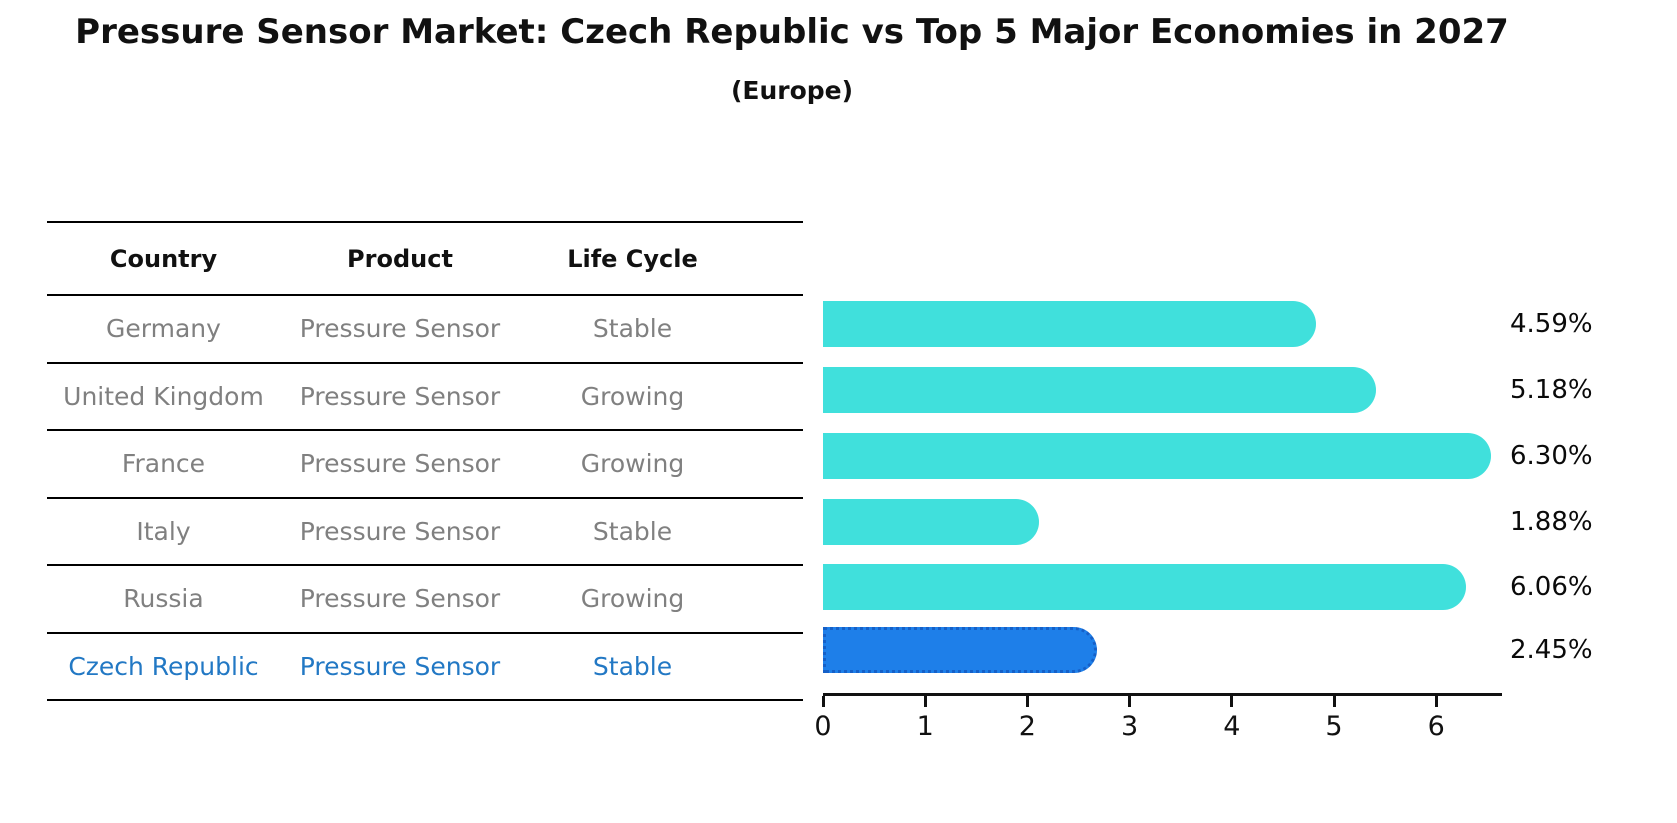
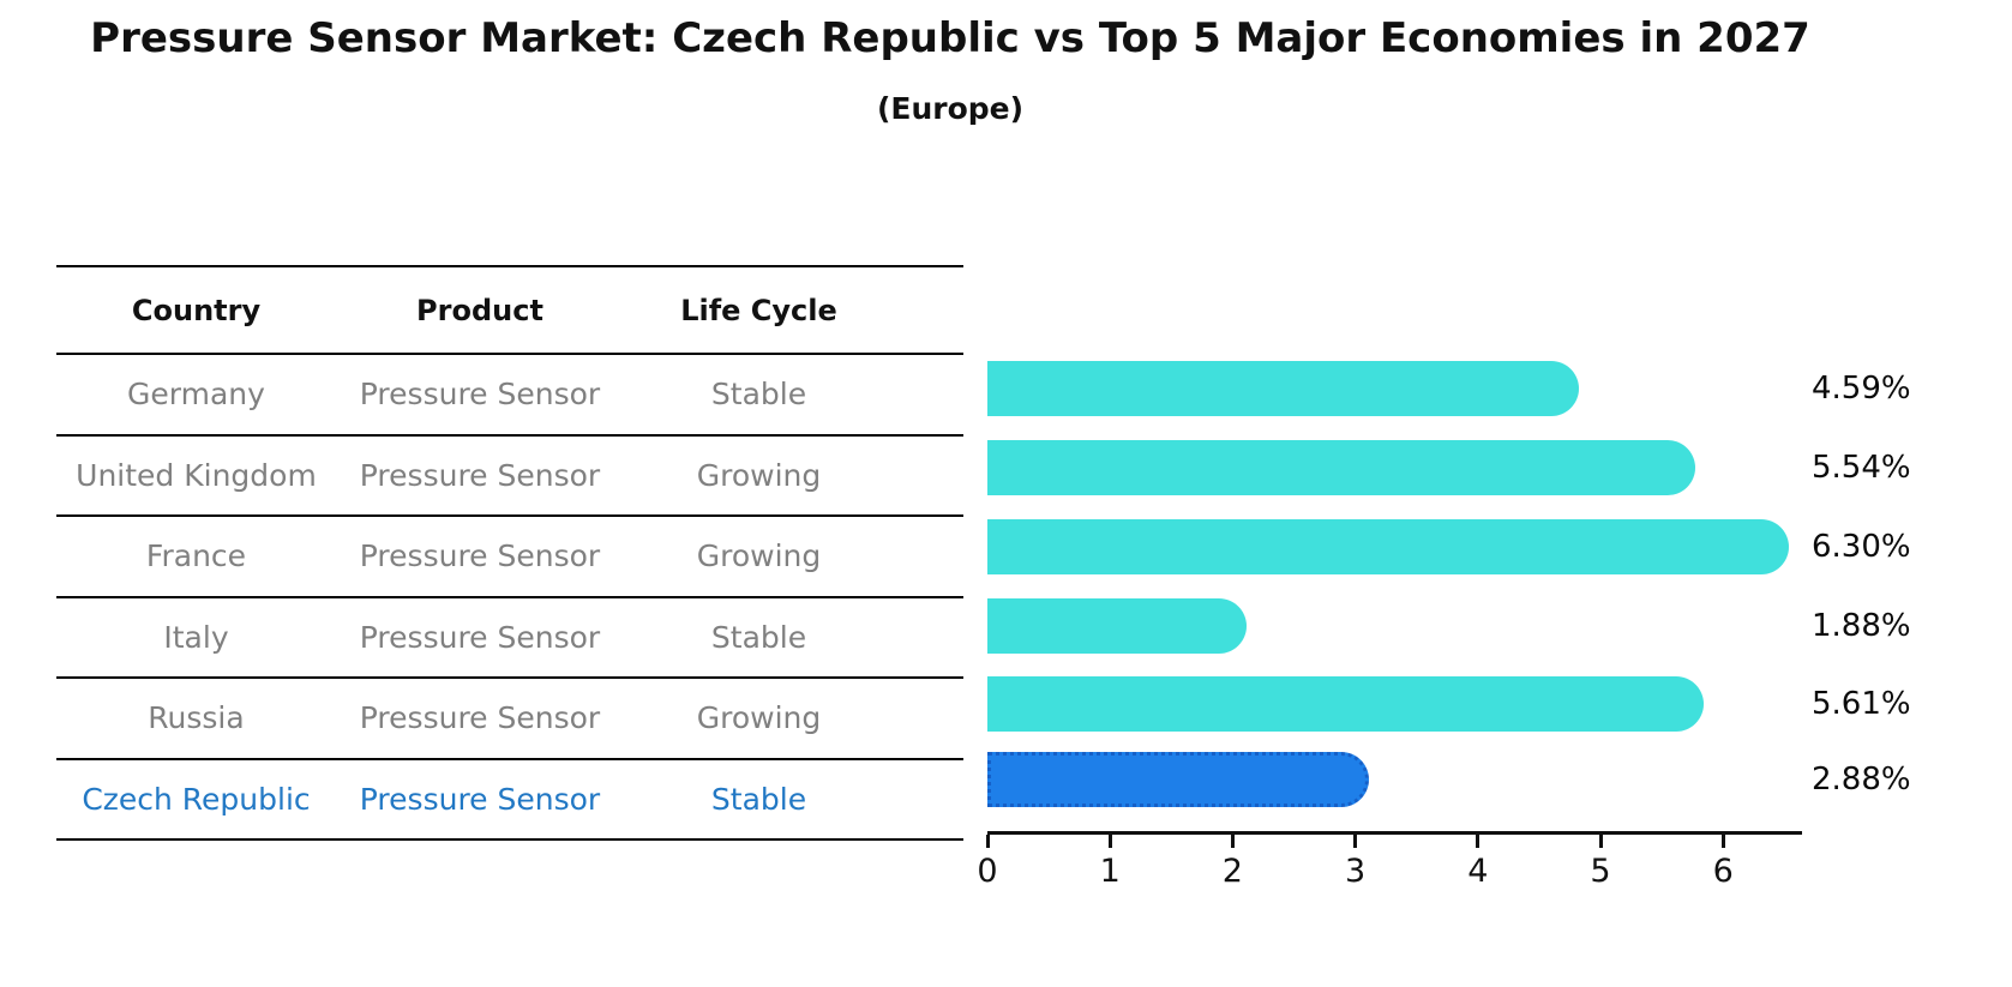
United Kingdom: 5.18% -> 5.54%
Russia: 6.06% -> 5.61%
Czech Republic: 2.45% -> 2.88%
